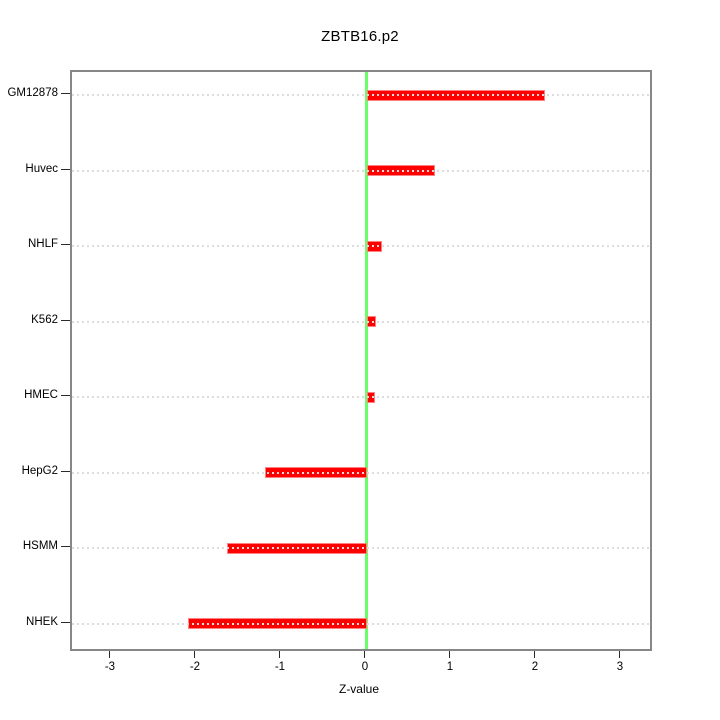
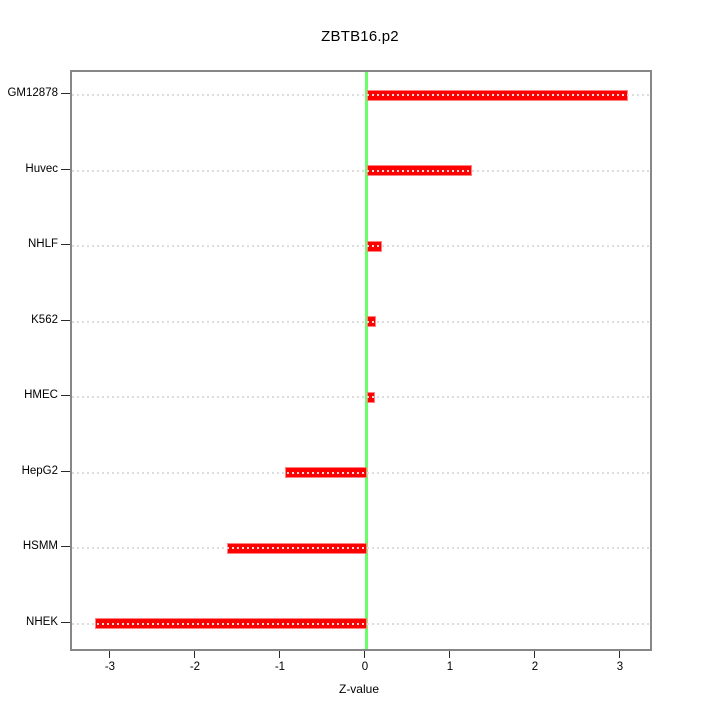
GM12878: 2.1 -> 3.1
Huvec: 0.8 -> 1.2
HepG2: -1.2 -> -1.0
NHEK: -2.1 -> -3.2
